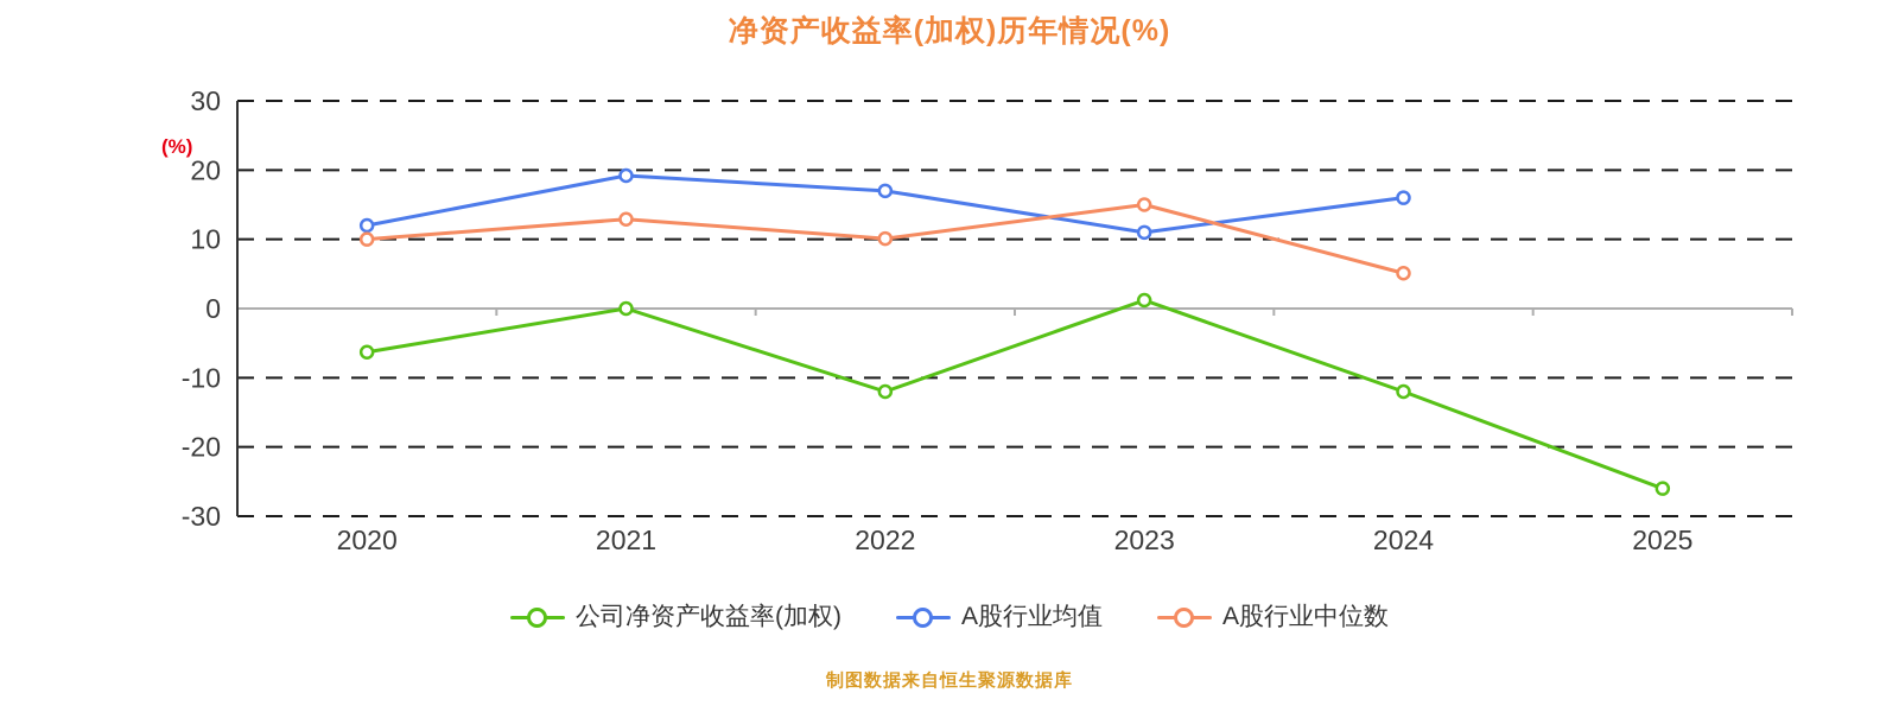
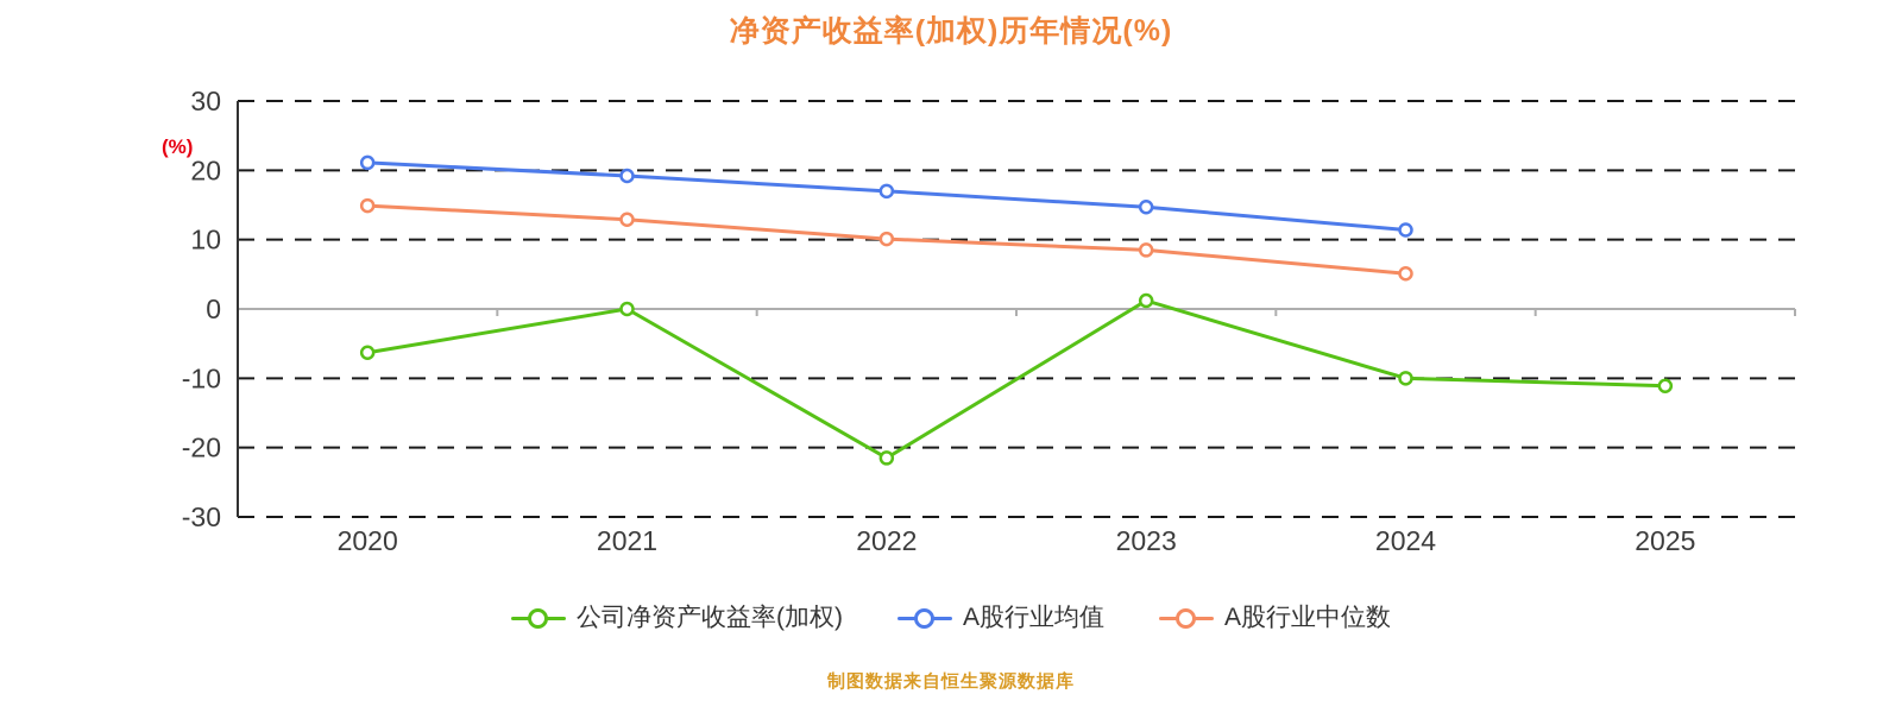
A股行业均值/2020: 12 -> 21
A股行业中位数/2020: 10 -> 15
公司净资产收益率(加权)/2022: -12 -> -22
A股行业均值/2023: 11 -> 15
A股行业中位数/2023: 15 -> 8
公司净资产收益率(加权)/2024: -12 -> -10
A股行业均值/2024: 16 -> 11
公司净资产收益率(加权)/2025: -26 -> -11
